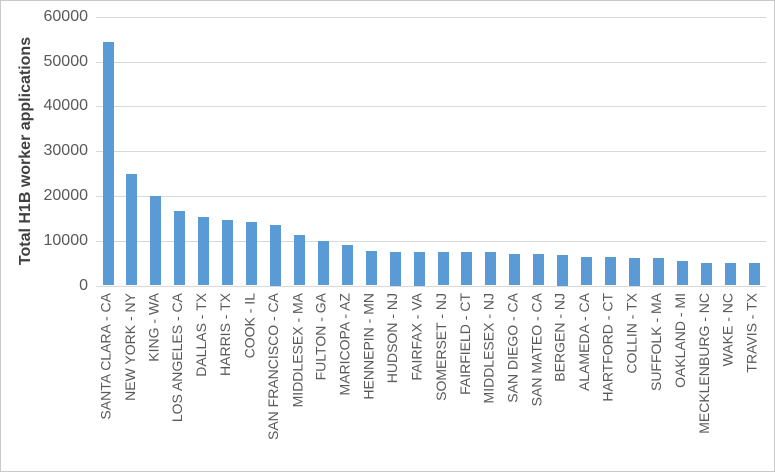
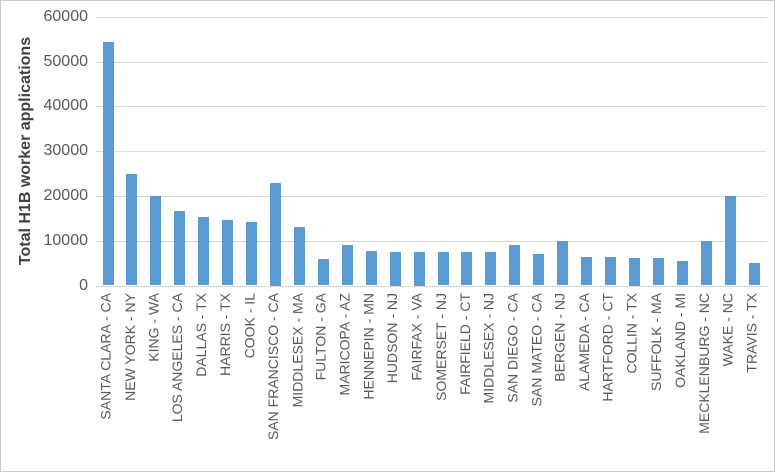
SAN FRANCISCO - CA: 14000 -> 23000
MIDDLESEX - MA: 11000 -> 13000
FULTON - GA: 10000 -> 6000
SAN DIEGO - CA: 7000 -> 9000
BERGEN - NJ: 7000 -> 10000
MECKLENBURG - NC: 5000 -> 10000
WAKE - NC: 5000 -> 20000
